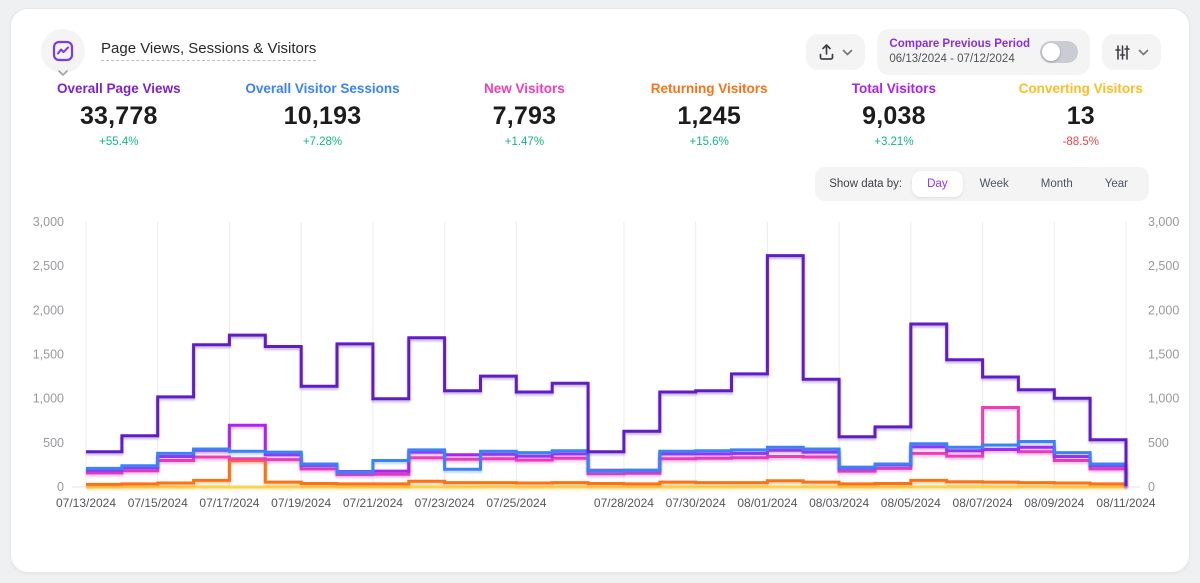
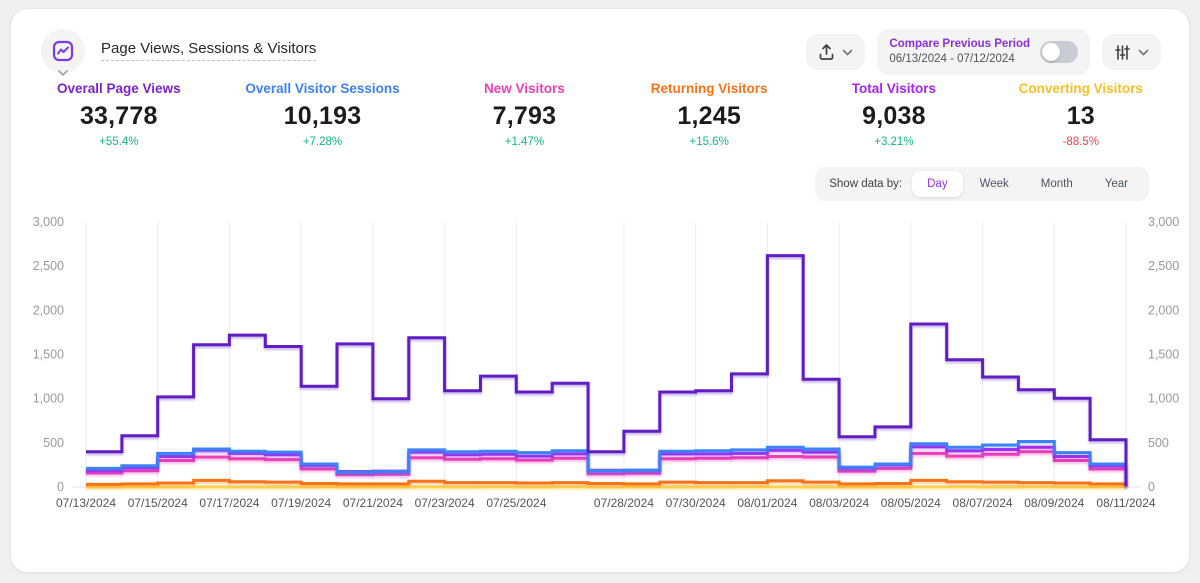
Returning Visitors/07/17/2024: 300 -> 100
Total Visitors/07/17/2024: 700 -> 400
Overall Visitor Sessions/07/21/2024: 300 -> 200
Overall Visitor Sessions/07/23/2024: 200 -> 400
New Visitors/08/07/2024: 900 -> 400
